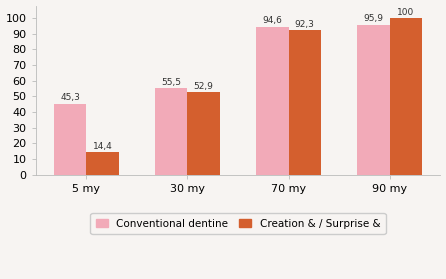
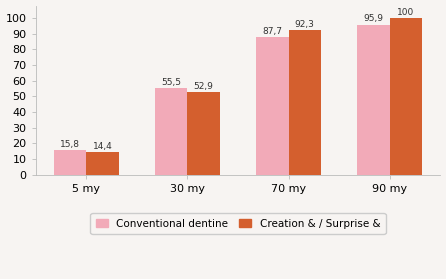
Conventional dentine/5 my: 45,3 -> 15,8
Conventional dentine/70 my: 94,6 -> 87,7
